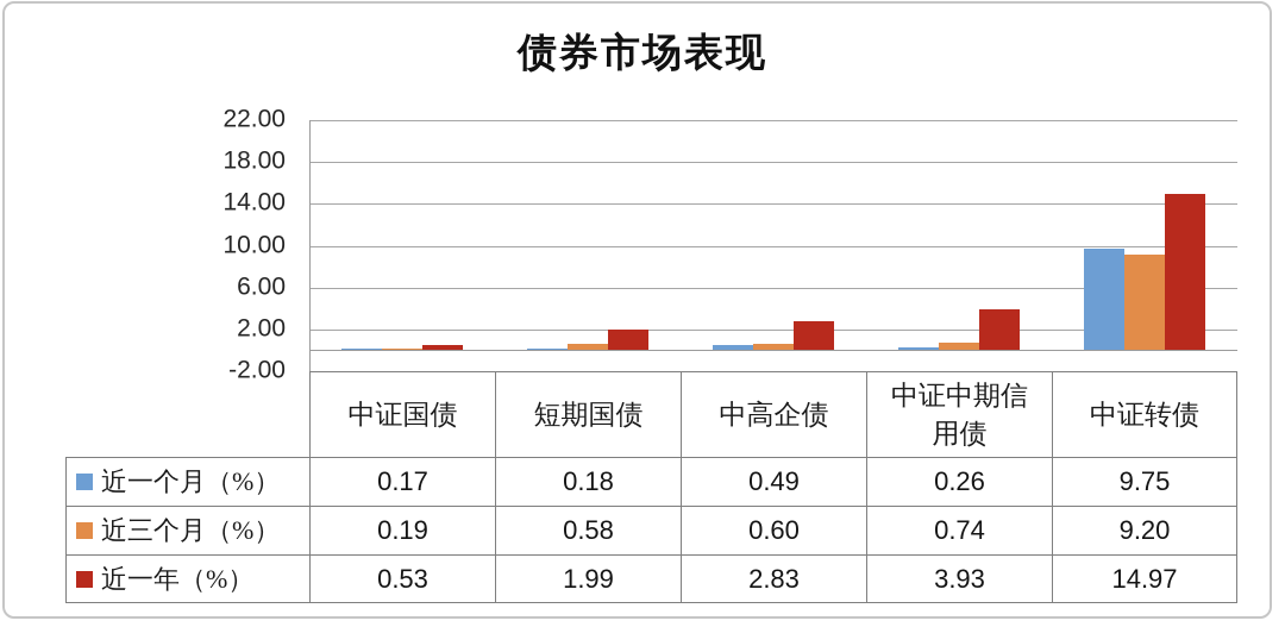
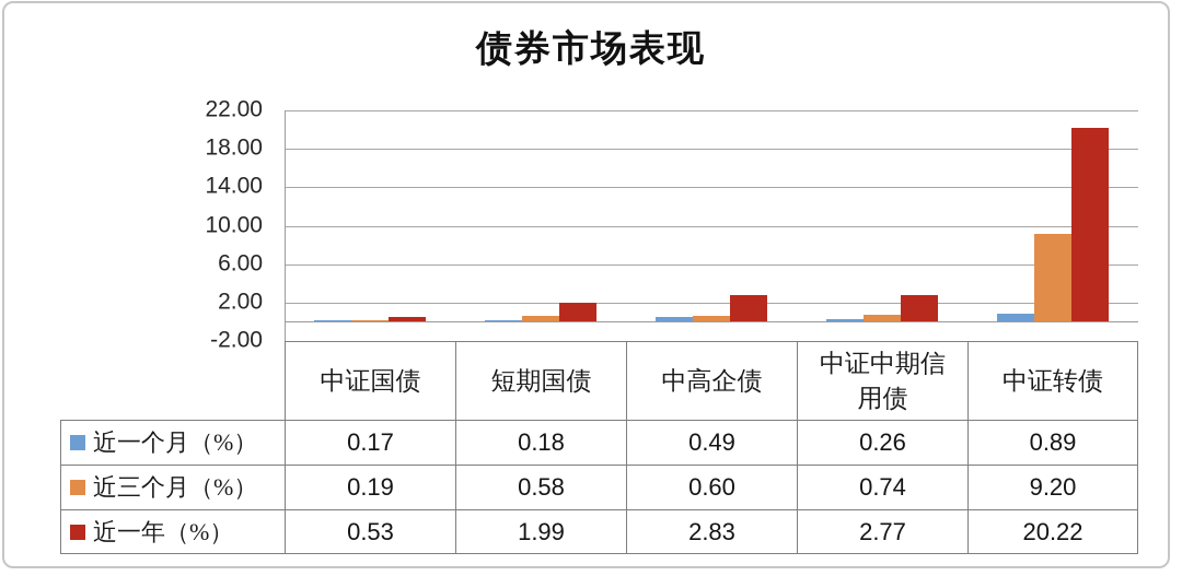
近一年（%）/中证中期信用债: 3.93 -> 2.77
近一个月（%）/中证转债: 9.75 -> 0.89
近一年（%）/中证转债: 14.97 -> 20.22
